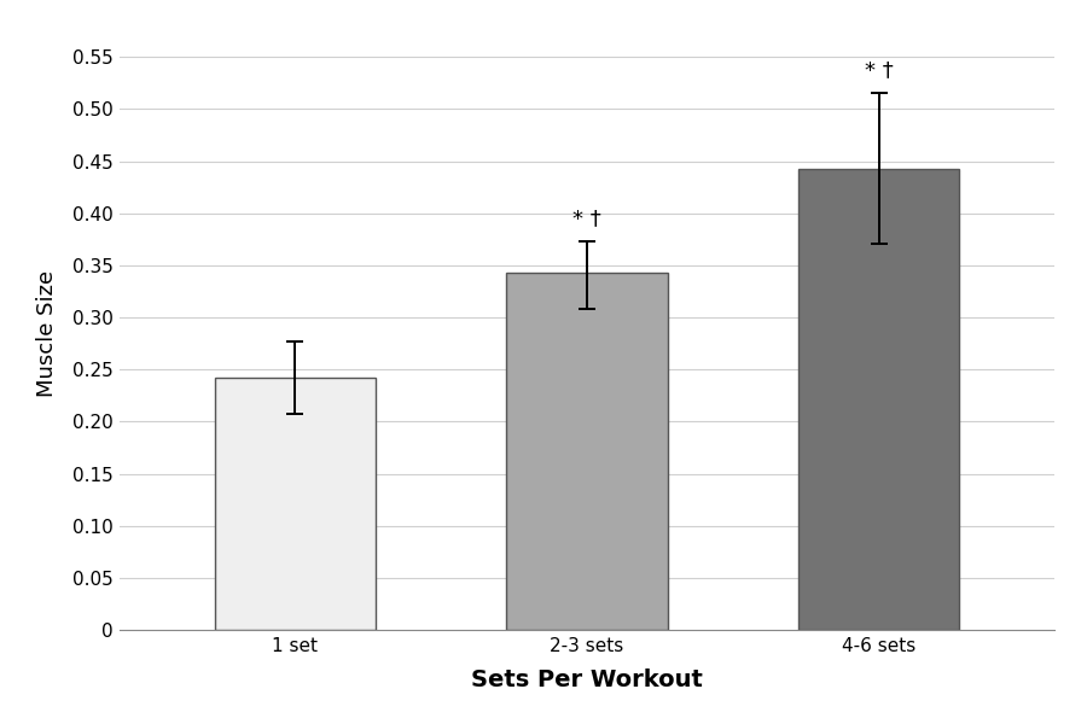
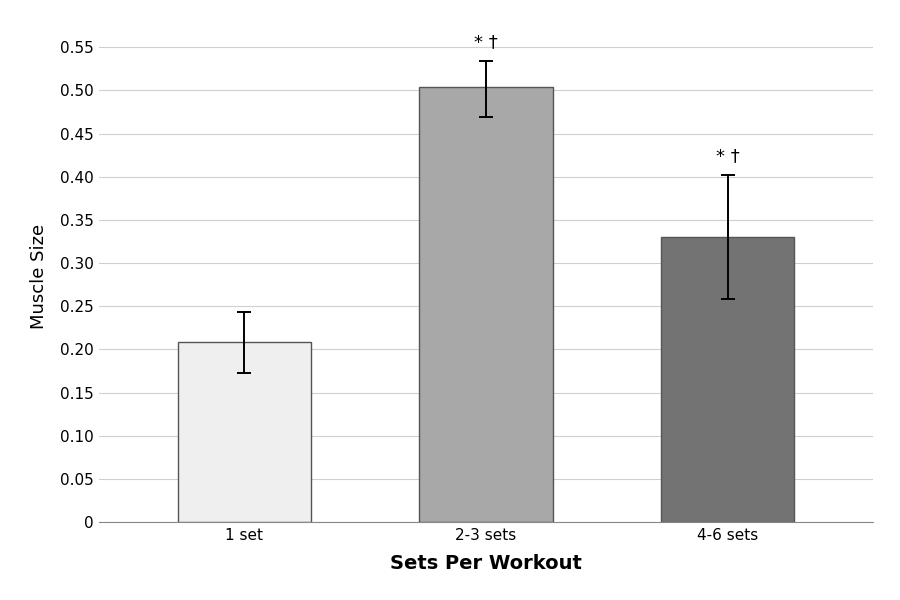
1 set: 0.242 -> 0.208
2-3 sets: 0.343 -> 0.504
4-6 sets: 0.443 -> 0.330
